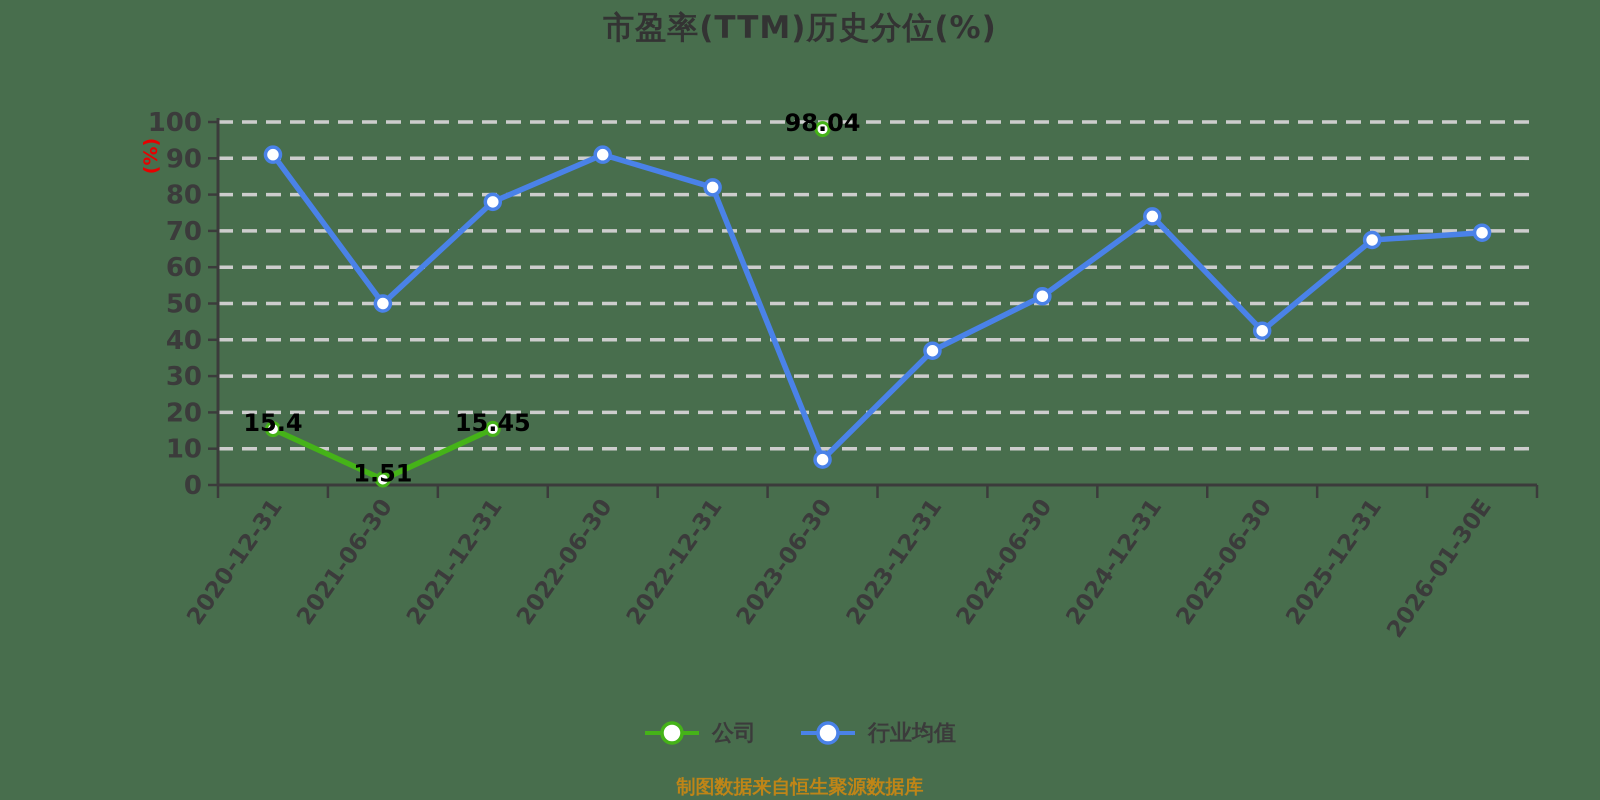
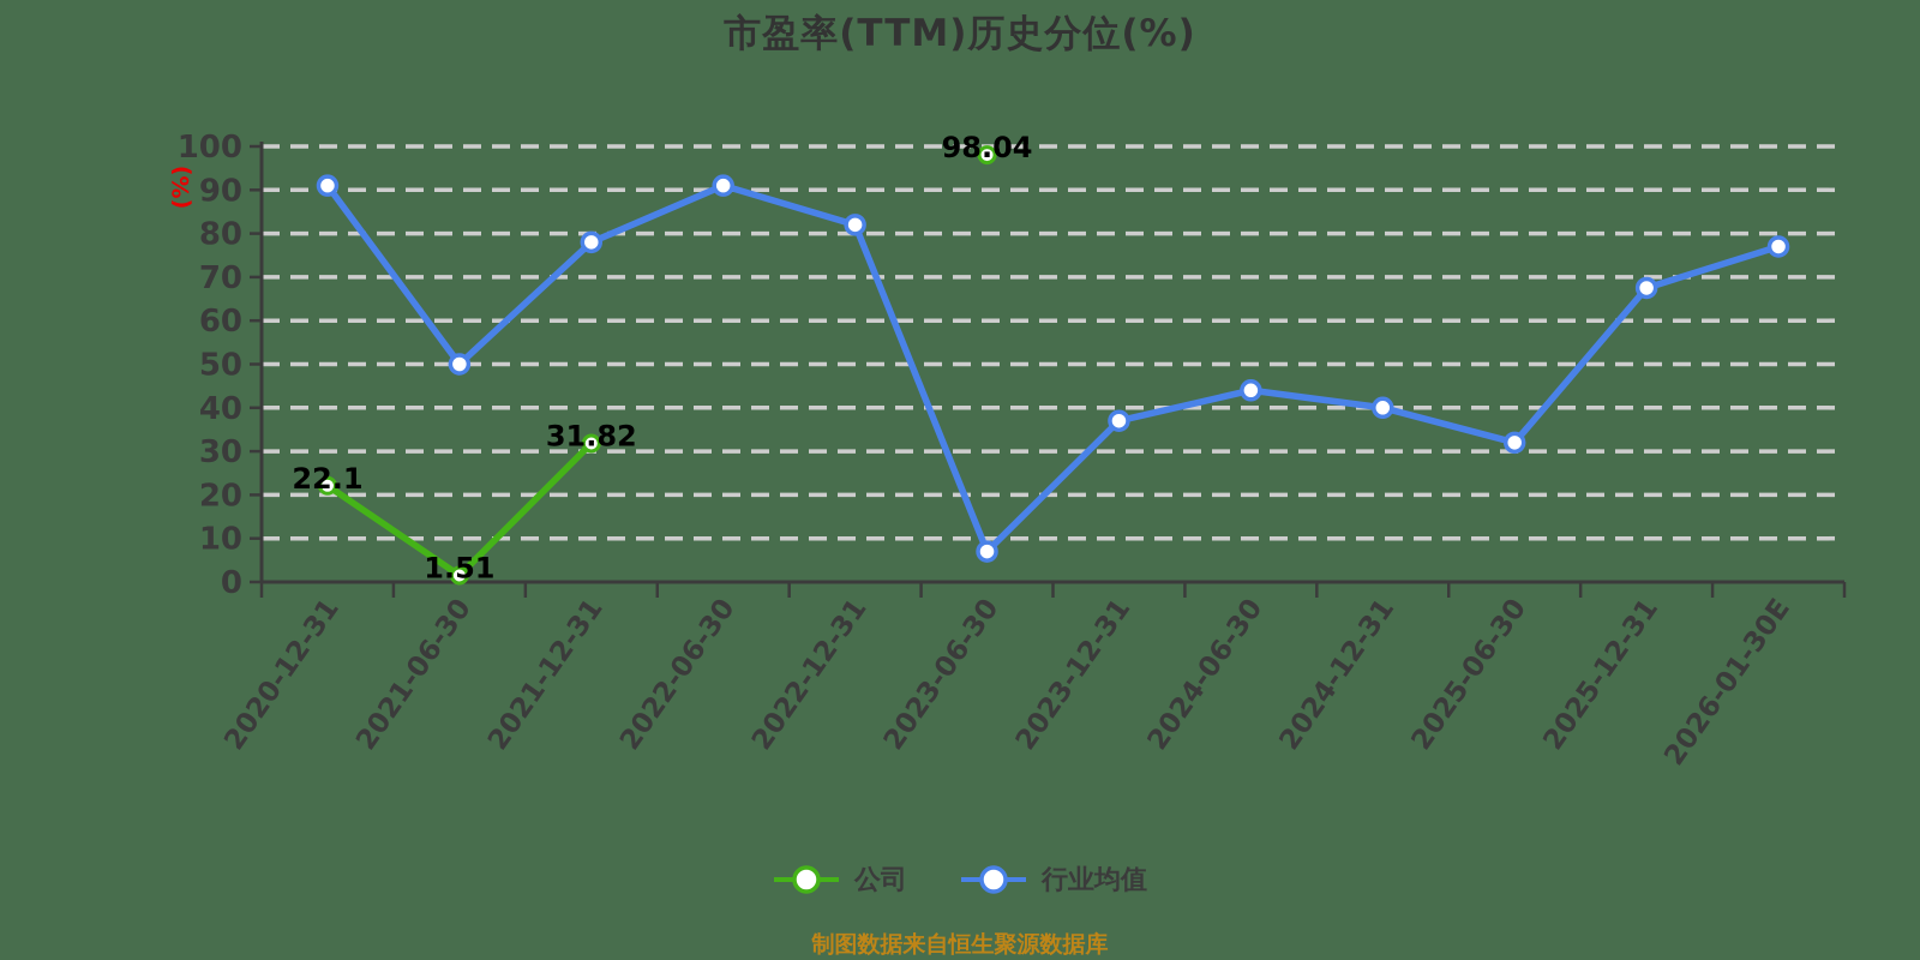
公司/2020-12-31: 15.4 -> 22.1
公司/2021-12-31: 15.45 -> 31.82
行业均值/2024-06-30: 52 -> 44
行业均值/2024-12-31: 74 -> 40
行业均值/2025-06-30: 42 -> 32
行业均值/2026-01-30E: 70 -> 77
